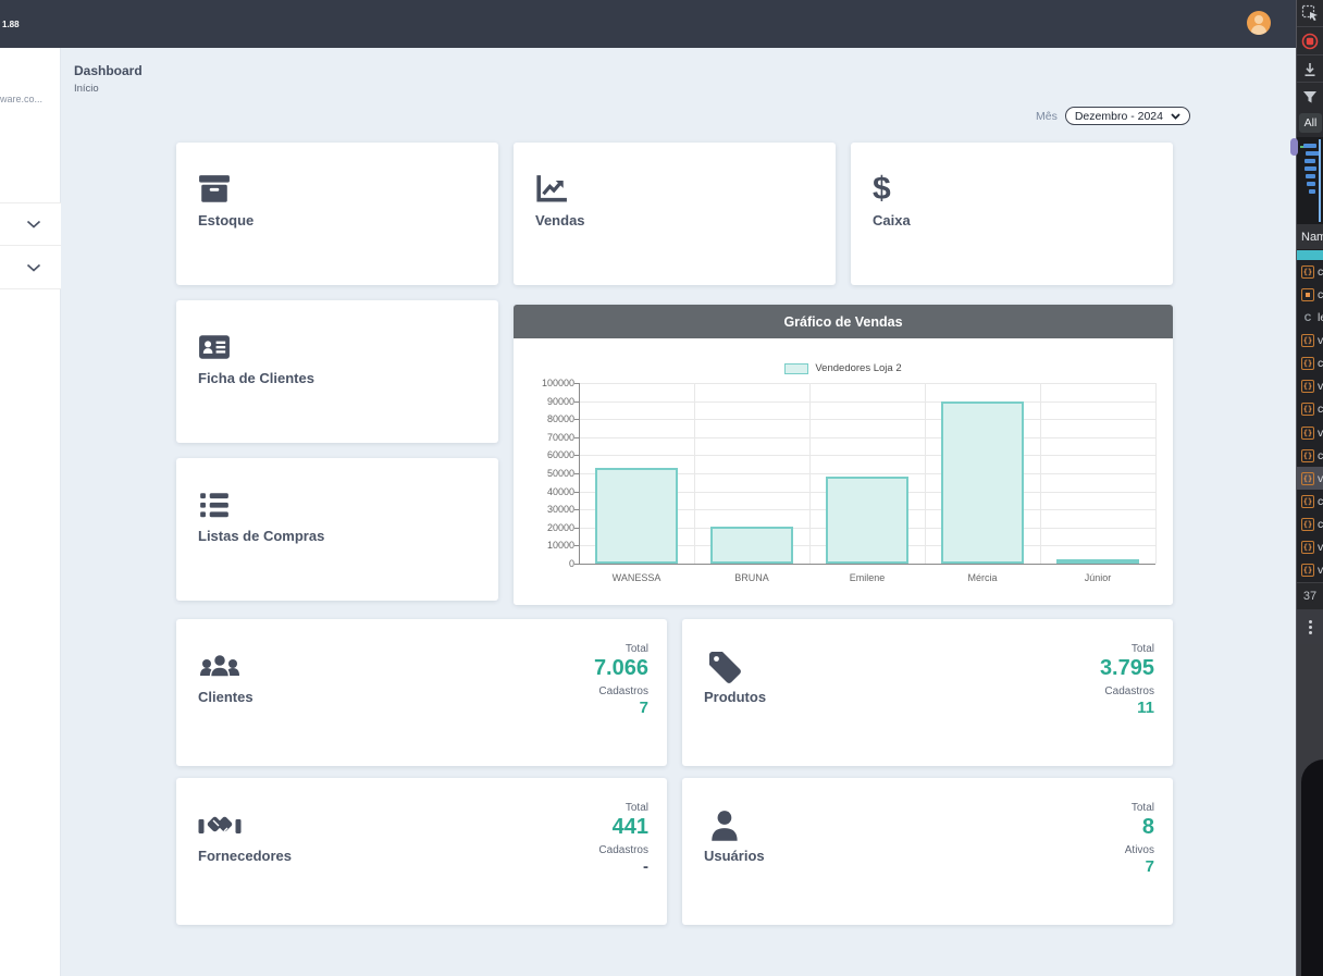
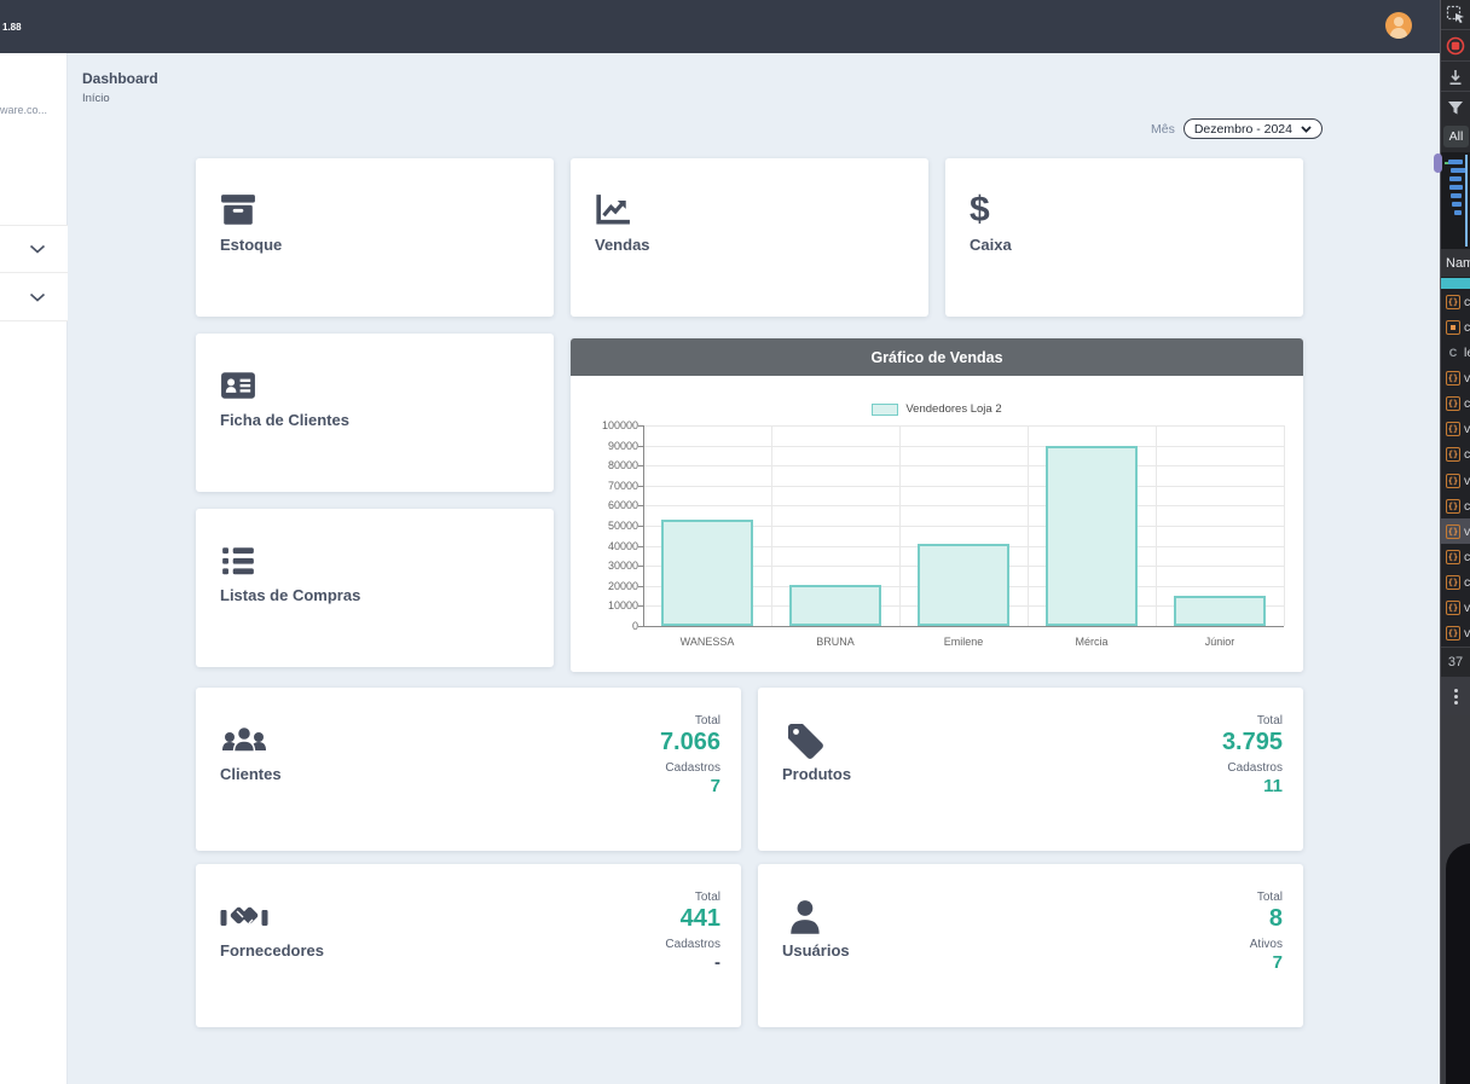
Emilene: 48000 -> 41000
Júnior: 2000 -> 15000
